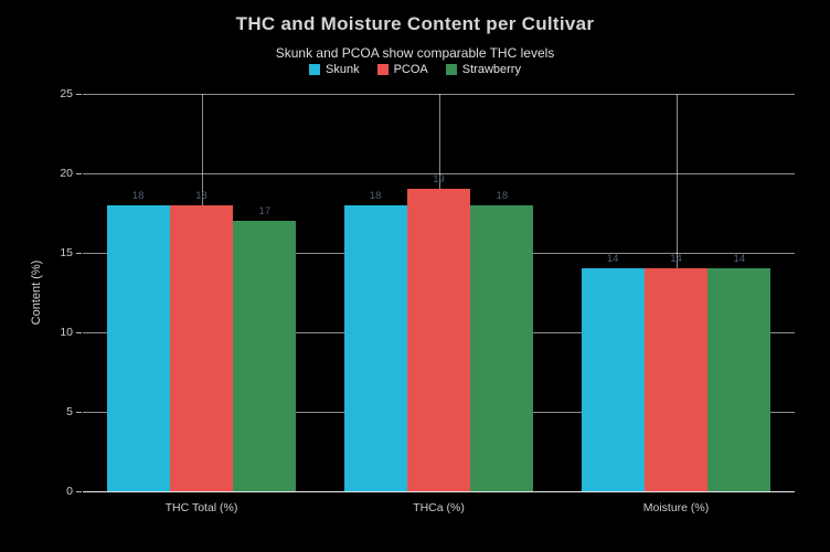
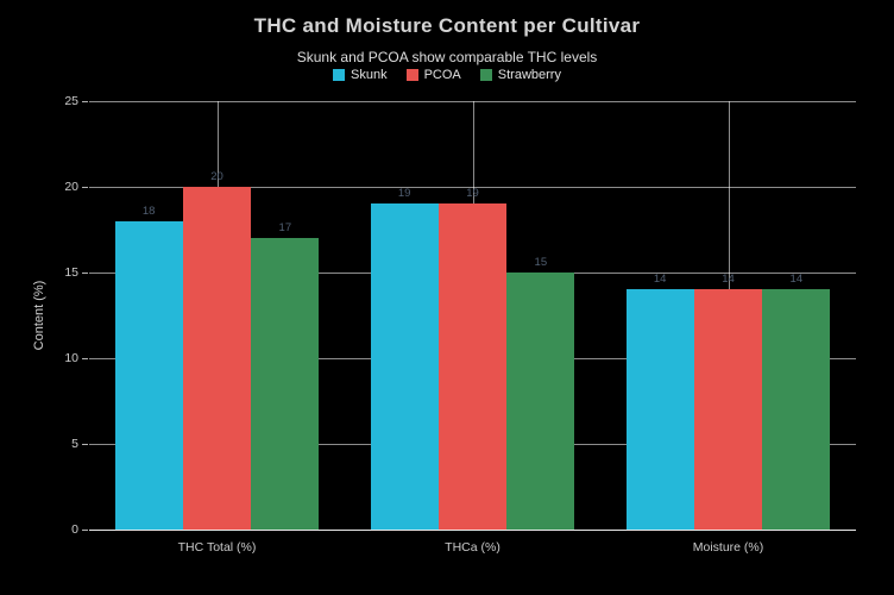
PCOA/THC Total (%): 18 -> 20
Skunk/THCa (%): 18 -> 19
Strawberry/THCa (%): 18 -> 15
